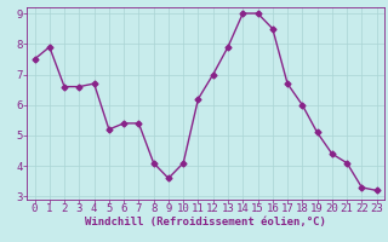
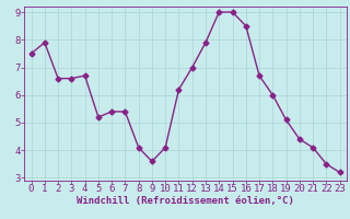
22: 3.3 -> 3.5
